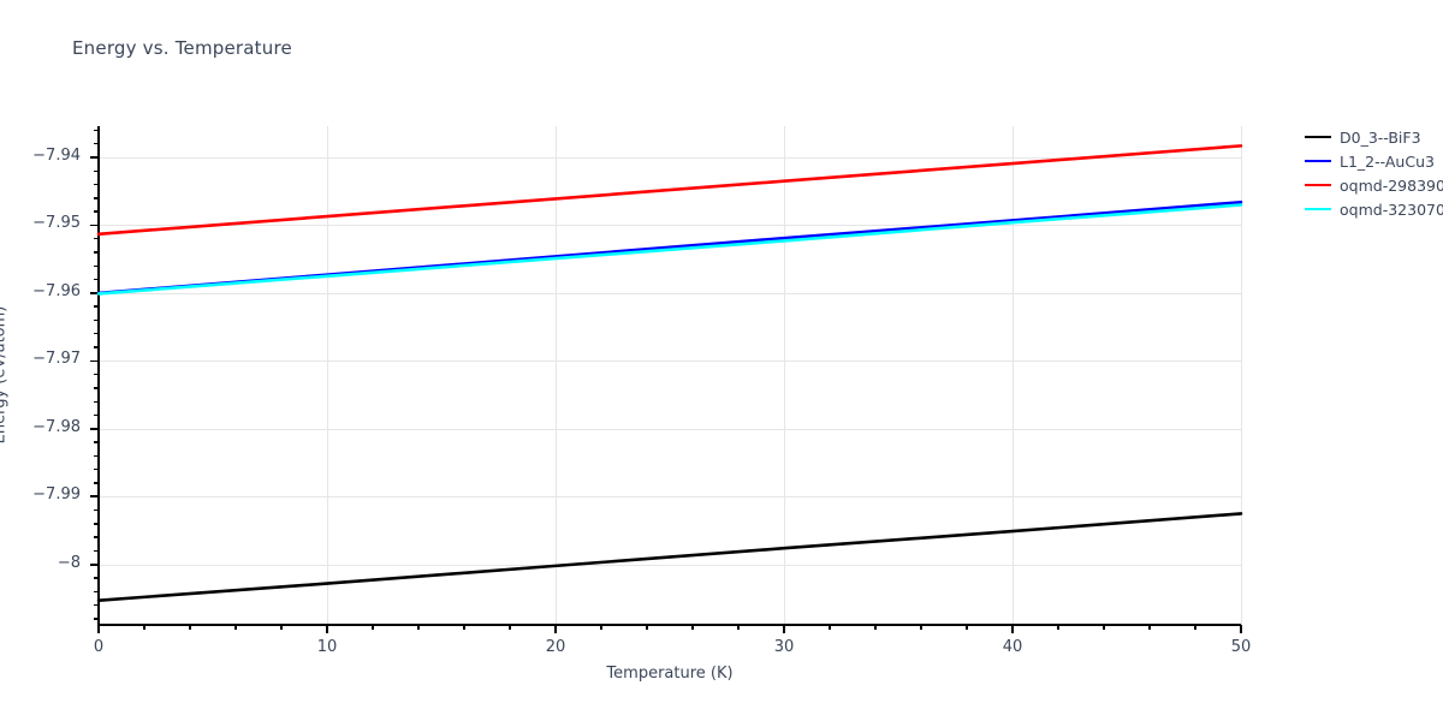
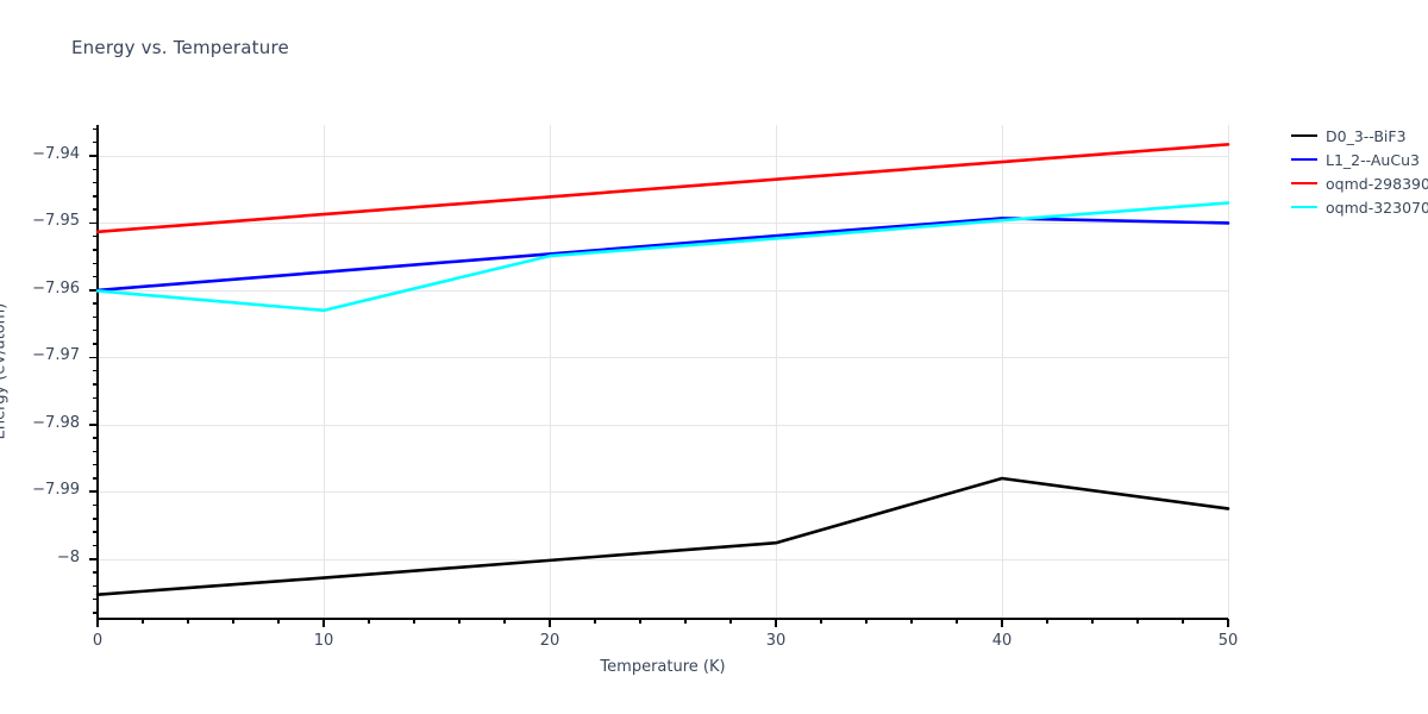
oqmd-323070/10: -7.957 -> -7.963
D0_3--BiF3/40: -7.995 -> -7.988
L1_2--AuCu3/50: -7.947 -> -7.950
